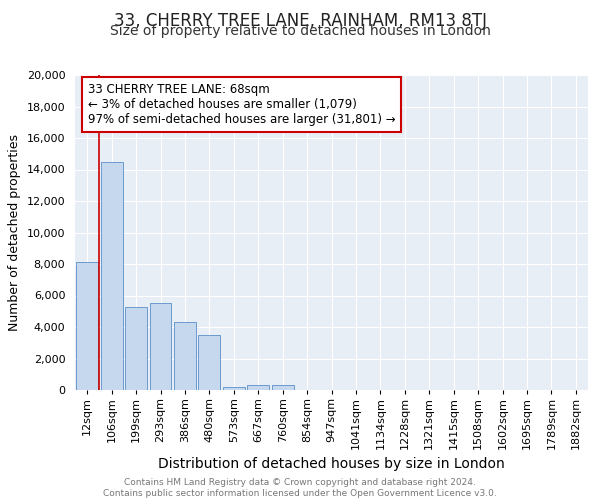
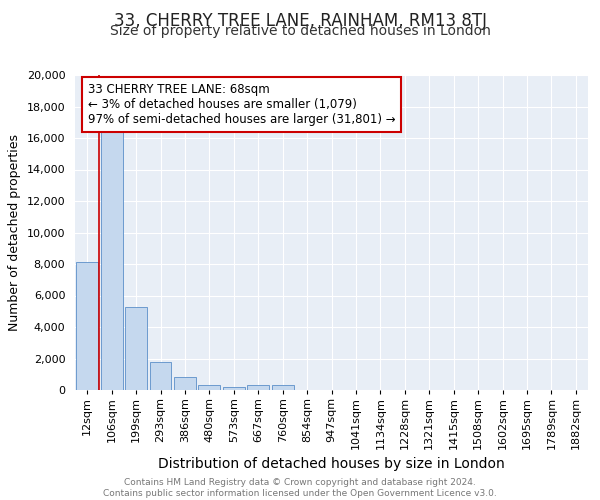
106sqm: 14,500 -> 16,500
293sqm: 5,500 -> 1,800
386sqm: 4,300 -> 800
480sqm: 3,500 -> 300
